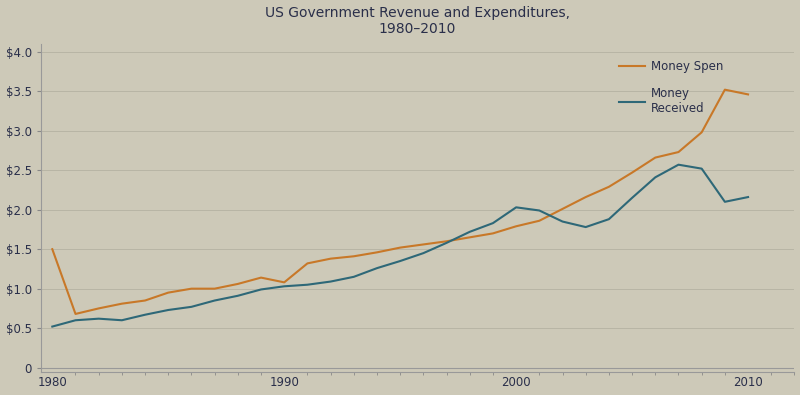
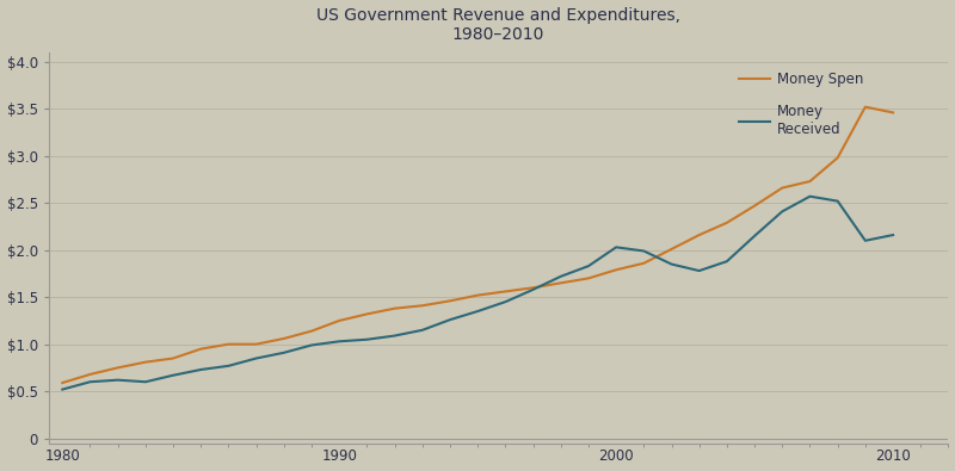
Money Spen/1980: $1.50 -> $0.59
Money Spen/1990: $1.08 -> $1.25
